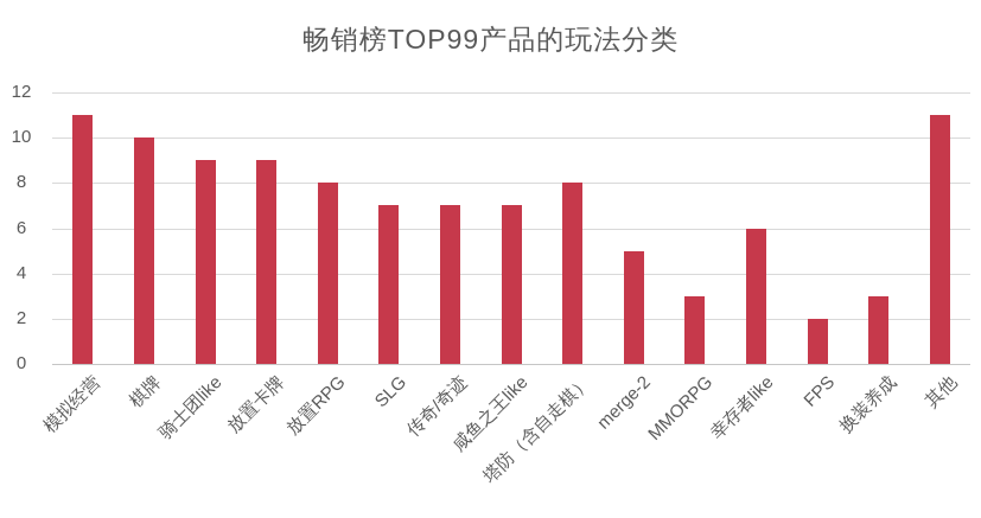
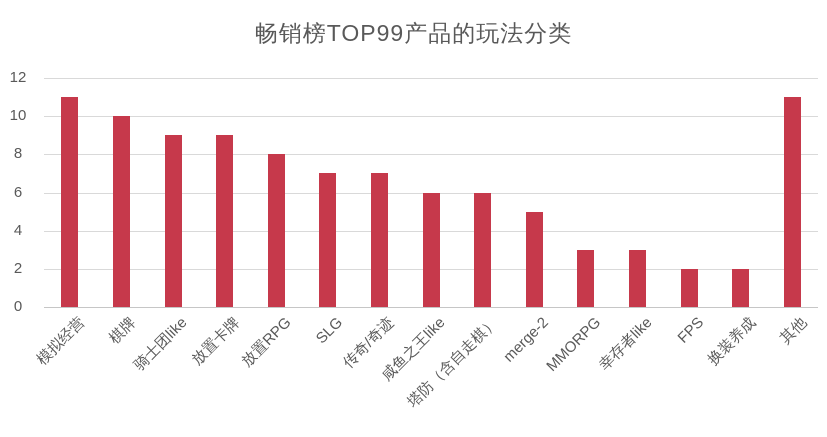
咸鱼之王like: 7 -> 6
塔防（含自走棋）: 8 -> 6
幸存者like: 6 -> 3
换装养成: 3 -> 2
